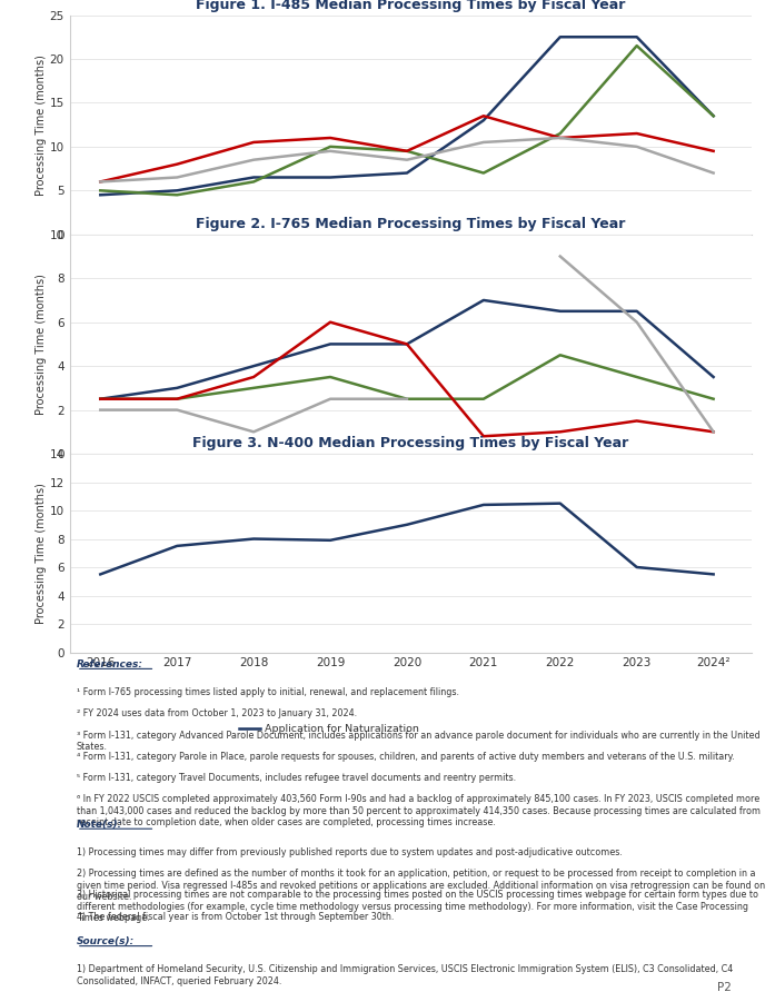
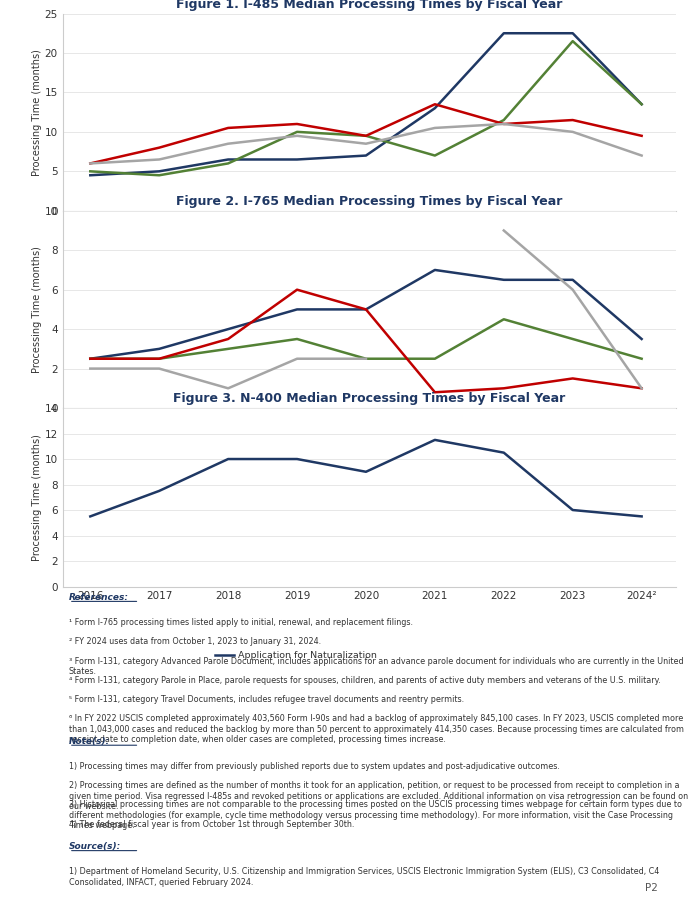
Figure 3. N-400 Median Processing Times by Fiscal Year/2018: 8.0 -> 10.0
Figure 3. N-400 Median Processing Times by Fiscal Year/2019: 7.9 -> 10.0
Figure 3. N-400 Median Processing Times by Fiscal Year/2021: 10.4 -> 11.5
